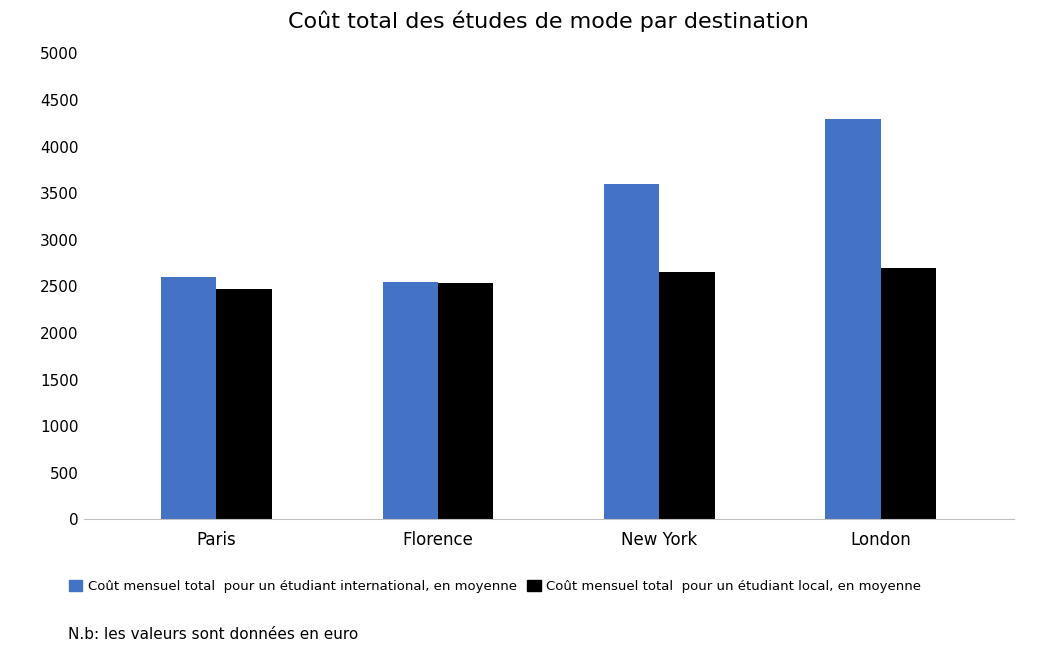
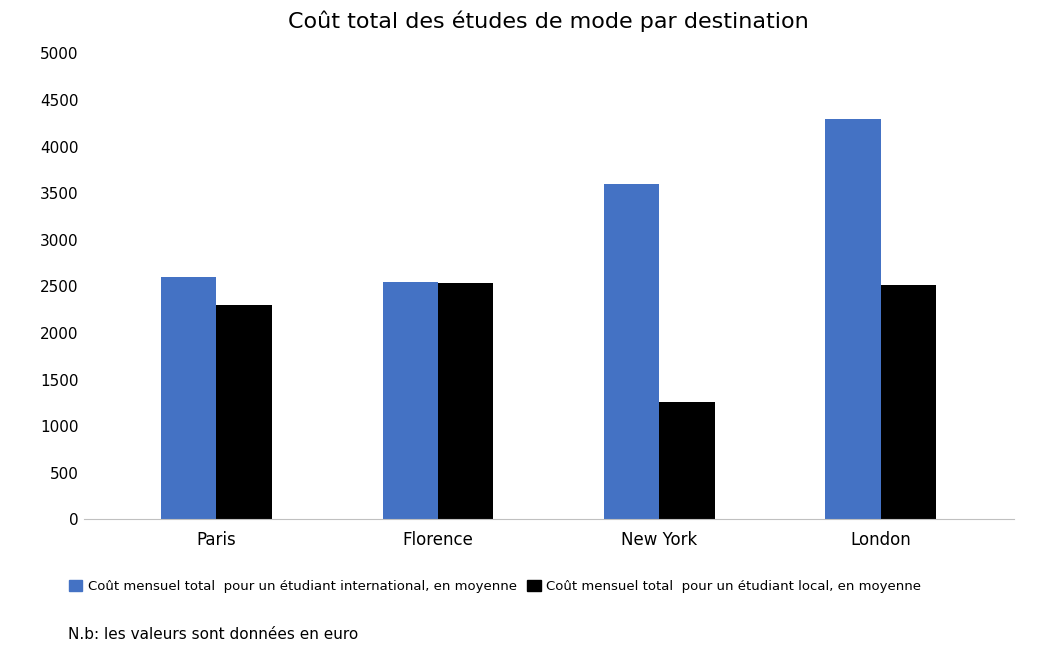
Coût mensuel total pour un étudiant local, en moyenne/Paris: 2470 -> 2300
Coût mensuel total pour un étudiant local, en moyenne/New York: 2650 -> 1260
Coût mensuel total pour un étudiant local, en moyenne/London: 2700 -> 2520
